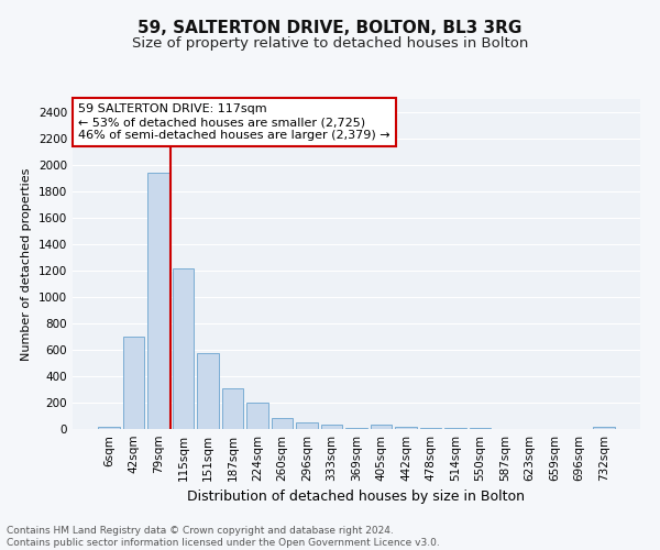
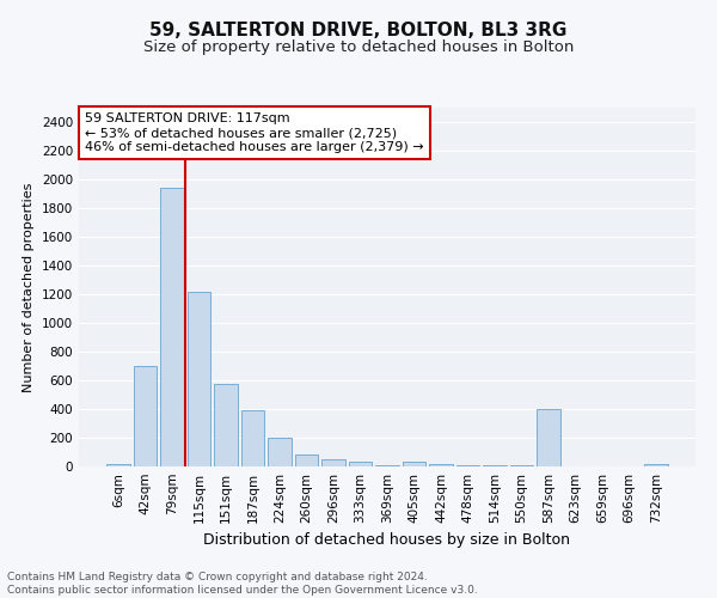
187sqm: 300 -> 390
587sqm: 0 -> 400
